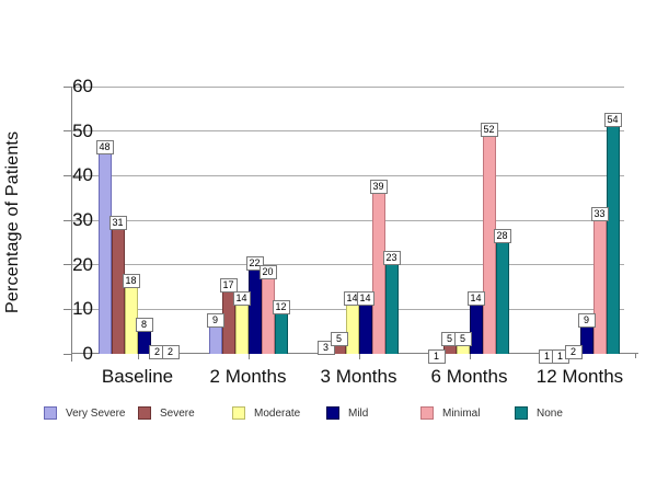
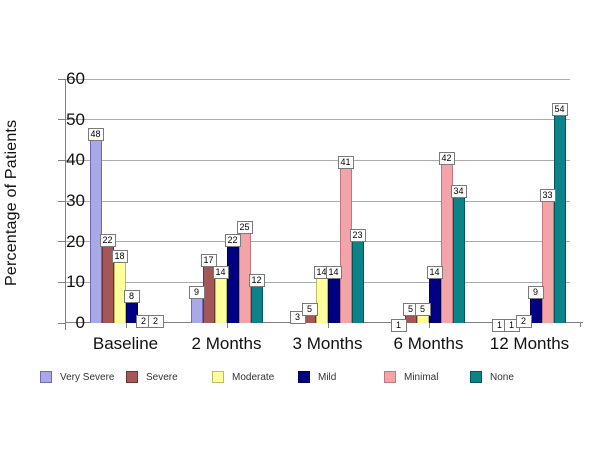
Severe/Baseline: 31 -> 22
Minimal/2 Months: 20 -> 25
Minimal/3 Months: 39 -> 41
Minimal/6 Months: 52 -> 42
None/6 Months: 28 -> 34
